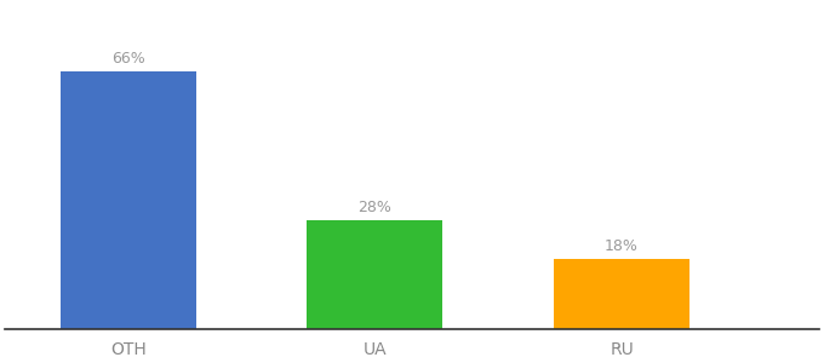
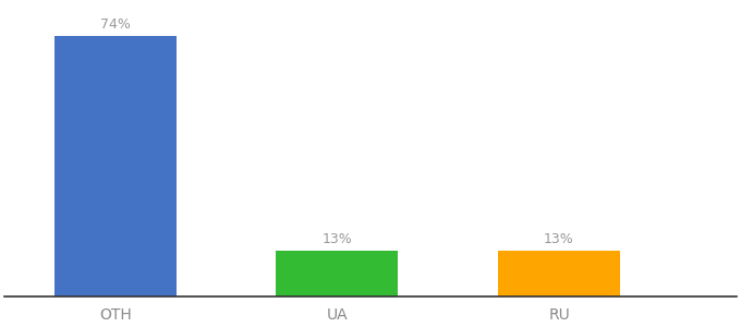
OTH: 66% -> 74%
UA: 28% -> 13%
RU: 18% -> 13%
